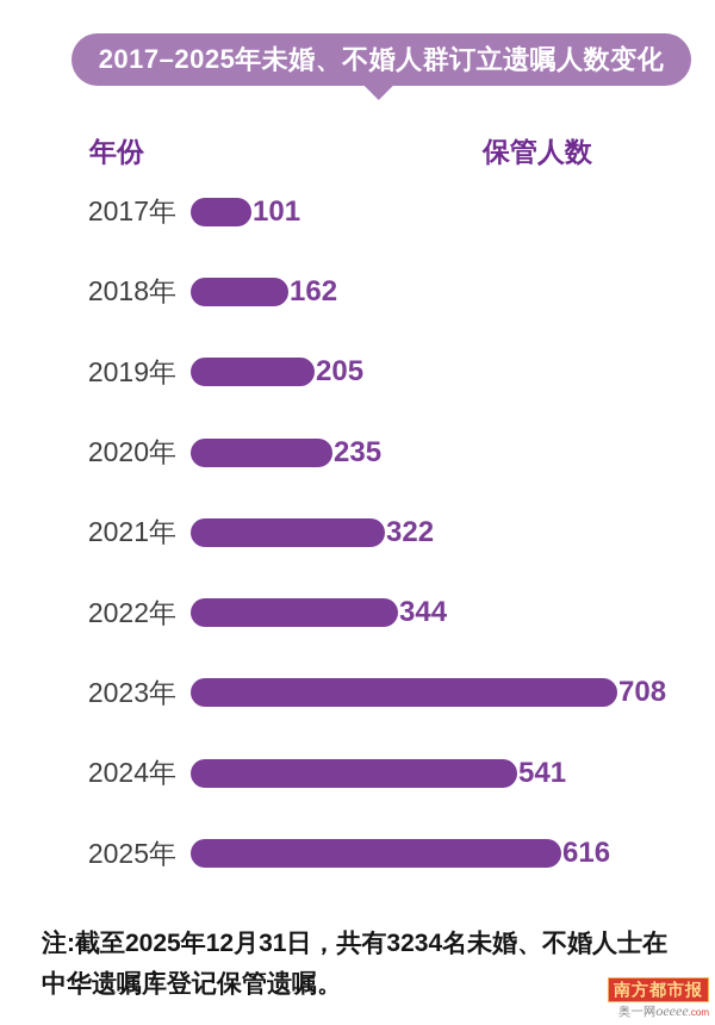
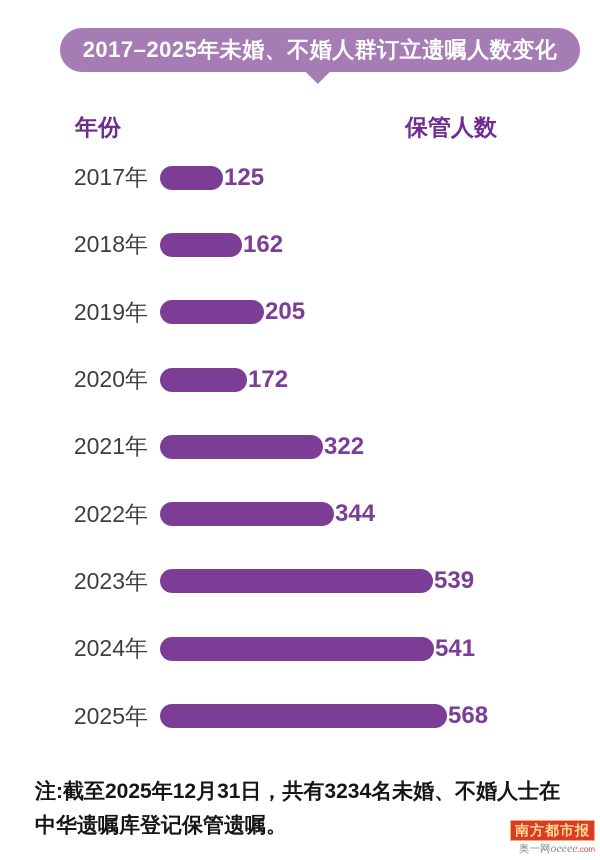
2017年: 101 -> 125
2020年: 235 -> 172
2023年: 708 -> 539
2025年: 616 -> 568
